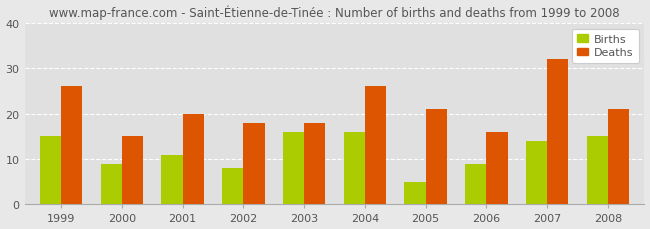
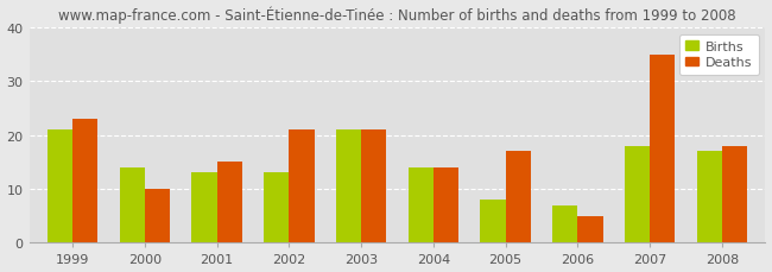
Births/1999: 15 -> 21
Deaths/1999: 26 -> 23
Births/2000: 9 -> 14
Deaths/2000: 15 -> 10
Births/2001: 11 -> 13
Deaths/2001: 20 -> 15
Births/2002: 8 -> 13
Deaths/2002: 18 -> 21
Births/2003: 16 -> 21
Deaths/2003: 18 -> 21
Births/2004: 16 -> 14
Deaths/2004: 26 -> 14
Births/2005: 5 -> 8
Deaths/2005: 21 -> 17
Births/2006: 9 -> 7
Deaths/2006: 16 -> 5
Births/2007: 14 -> 18
Deaths/2007: 32 -> 35
Births/2008: 15 -> 17
Deaths/2008: 21 -> 18
